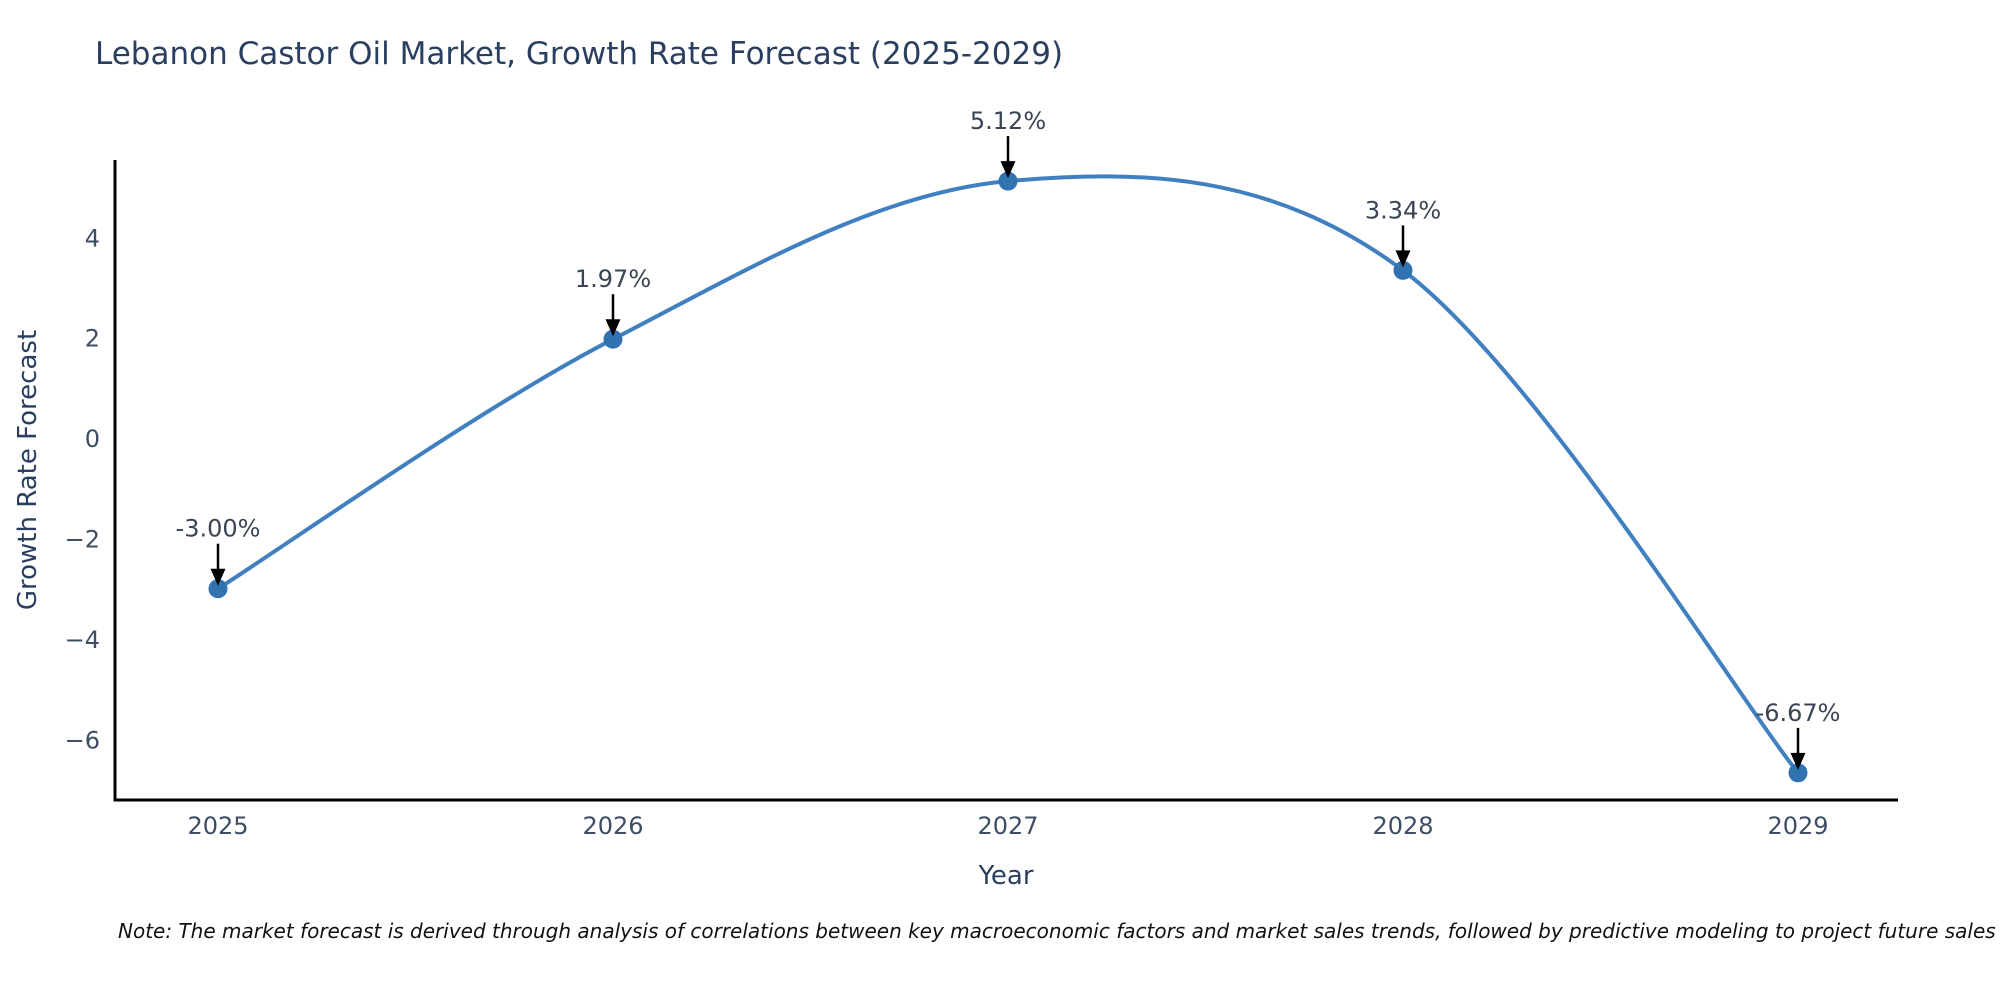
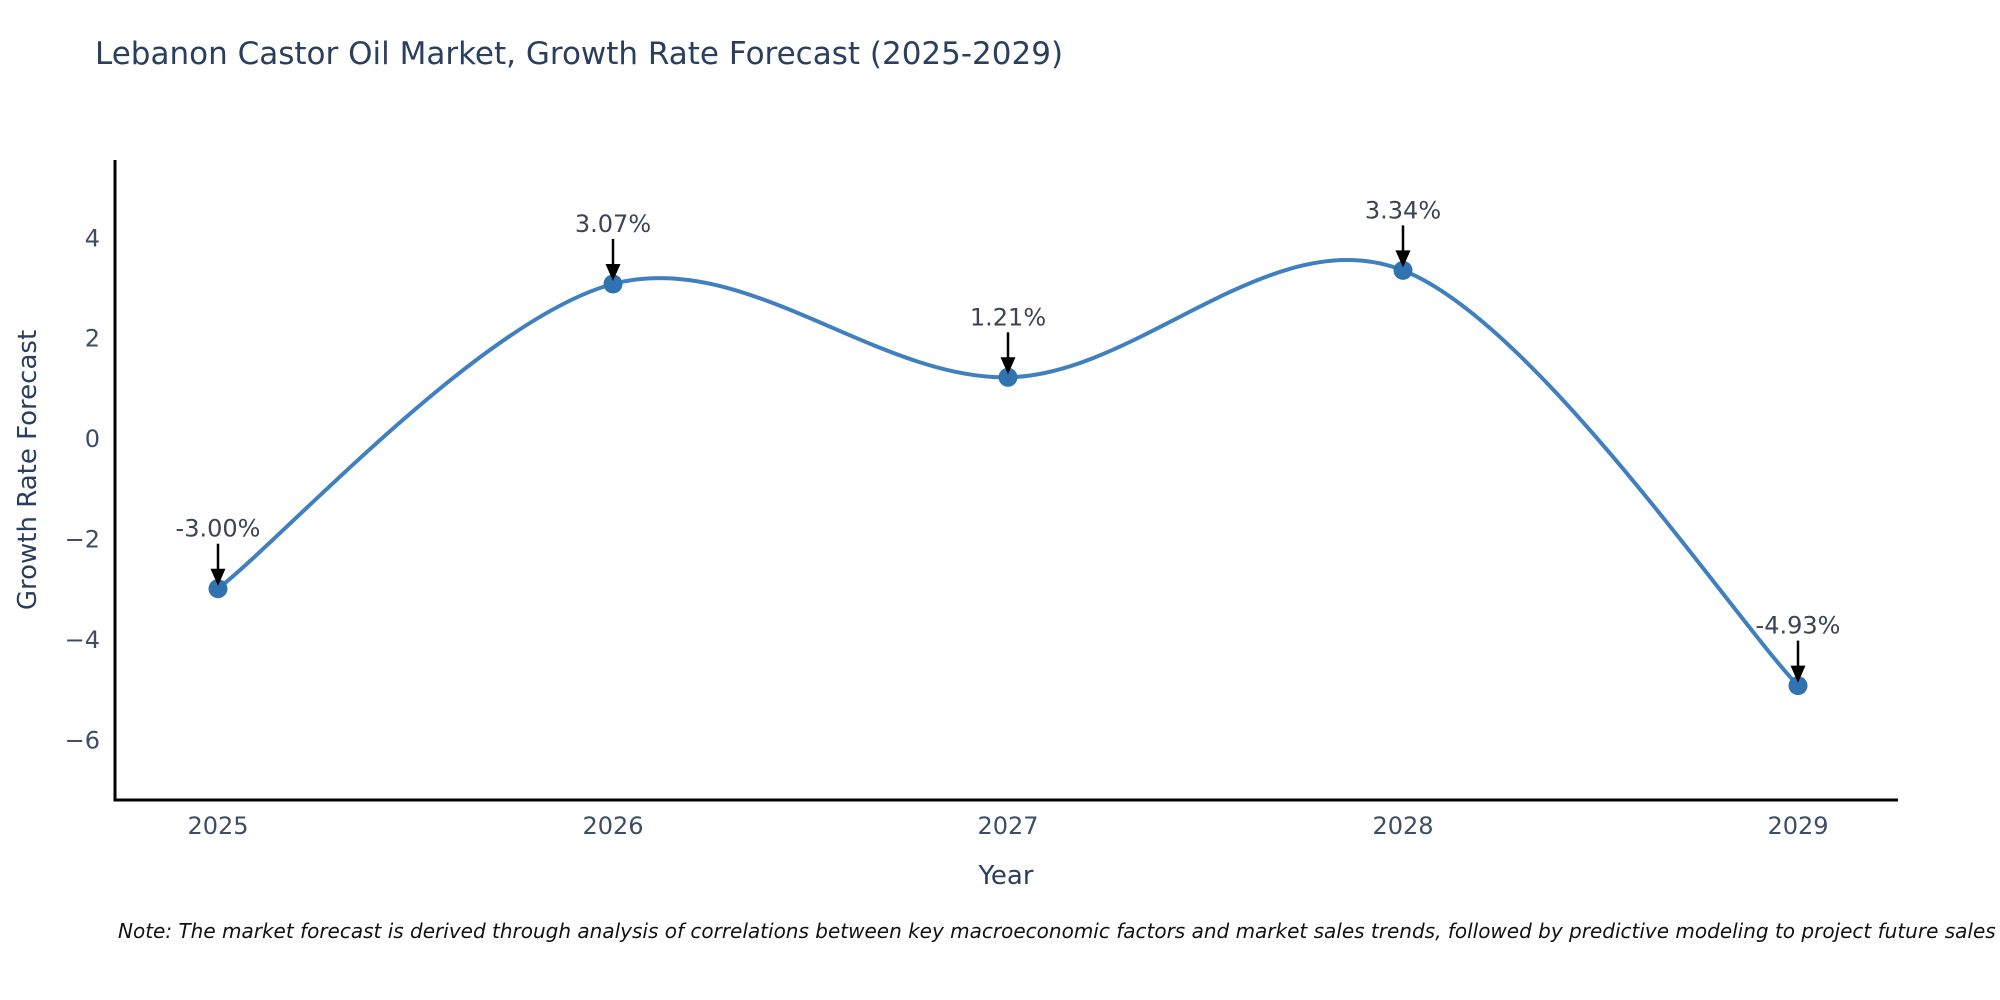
2026: 1.97% -> 3.07%
2027: 5.12% -> 1.21%
2029: -6.67% -> -4.93%
